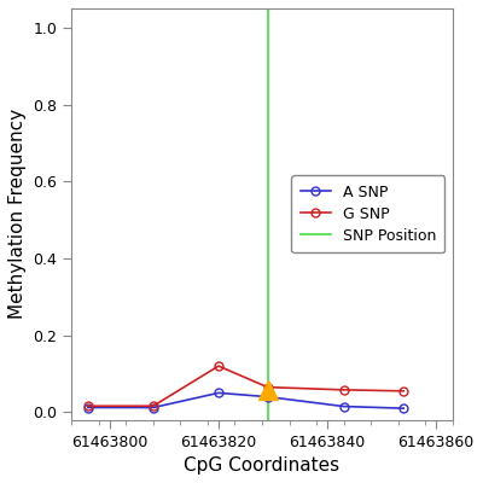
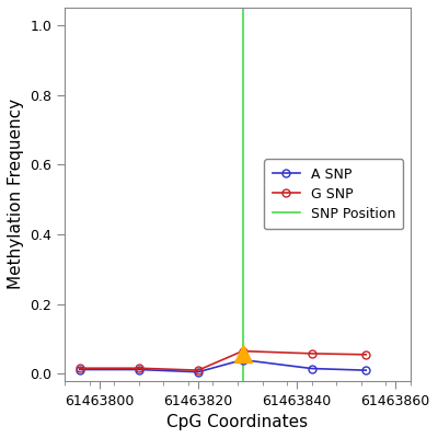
A SNP/61463820: 0.050 -> 0.005
G SNP/61463820: 0.120 -> 0.010
